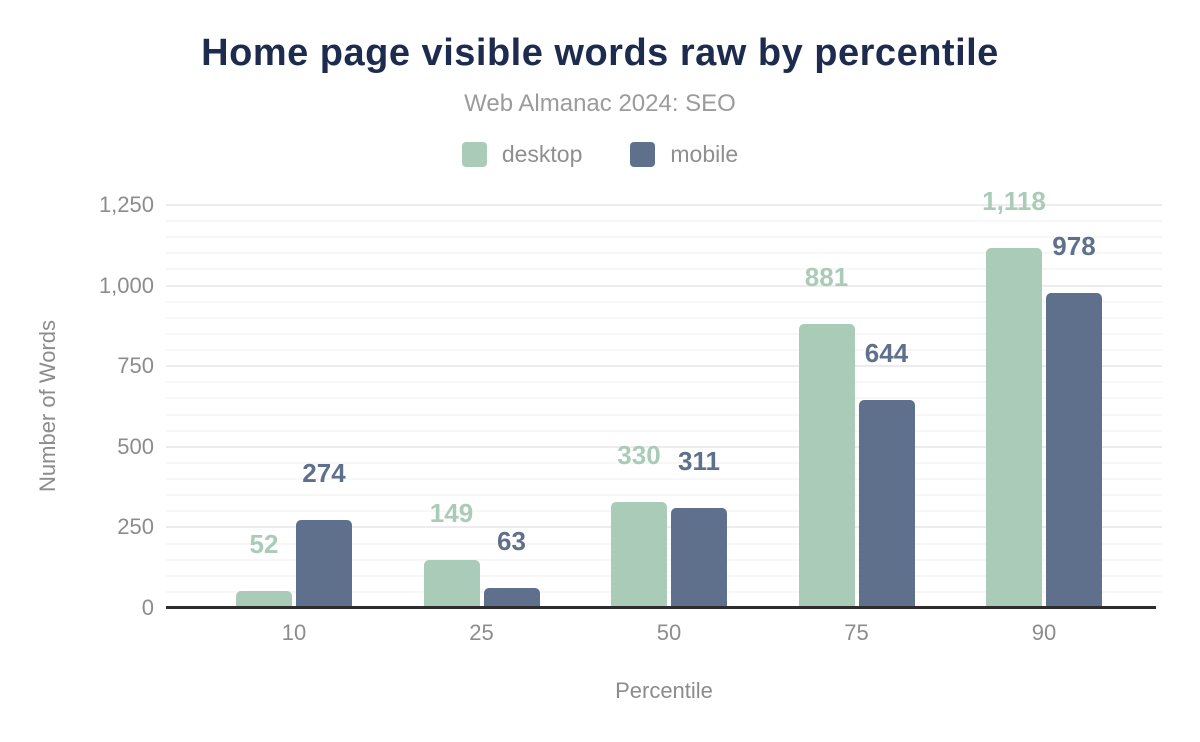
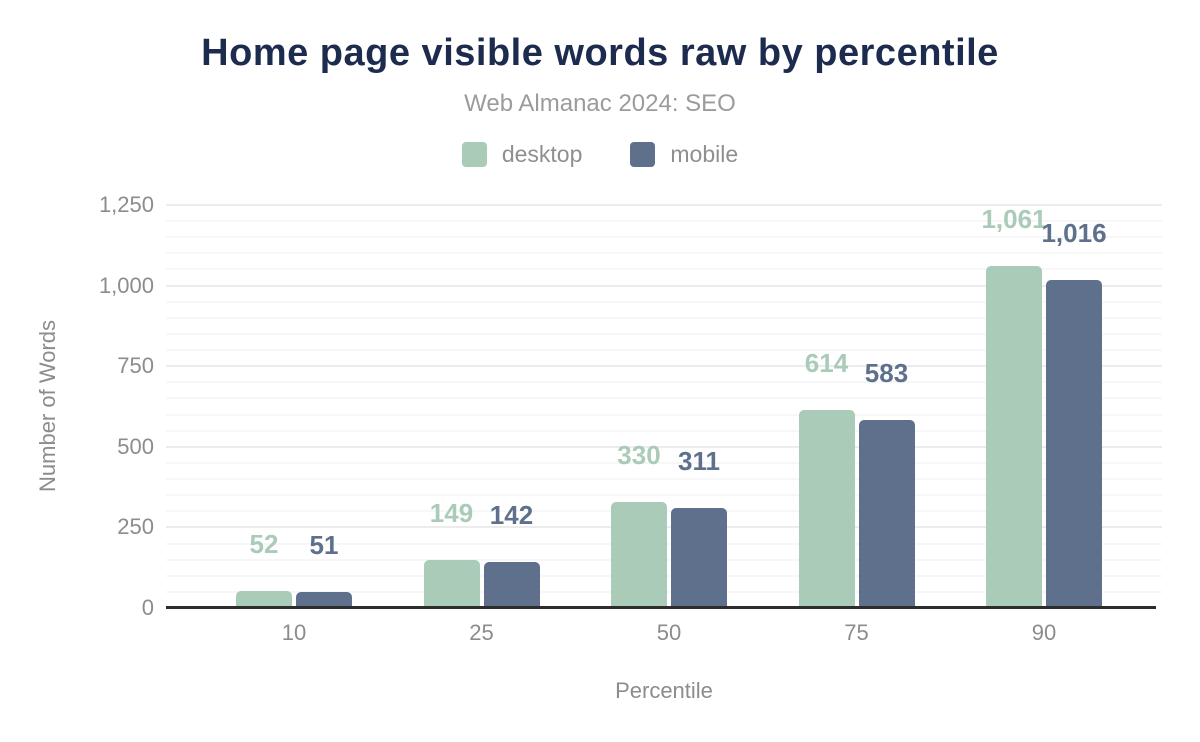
mobile/10: 274 -> 51
mobile/25: 63 -> 142
desktop/75: 881 -> 614
mobile/75: 644 -> 583
desktop/90: 1,118 -> 1,061
mobile/90: 978 -> 1,016
